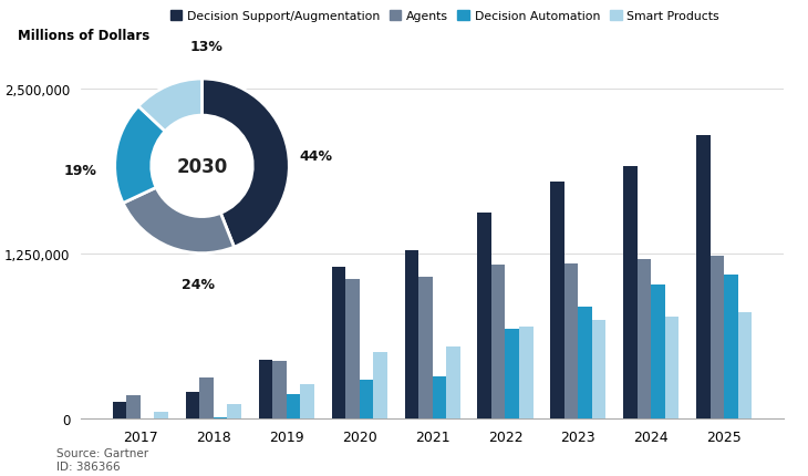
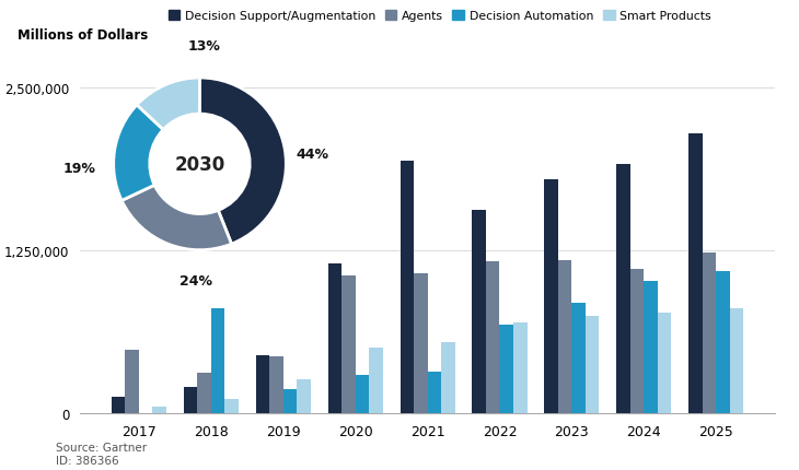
Agents/2017: 180,000 -> 490,000
Decision Automation/2018: 10,000 -> 810,000
Decision Support/Augmentation/2021: 1,280,000 -> 1,940,000
Agents/2024: 1,210,000 -> 1,110,000
